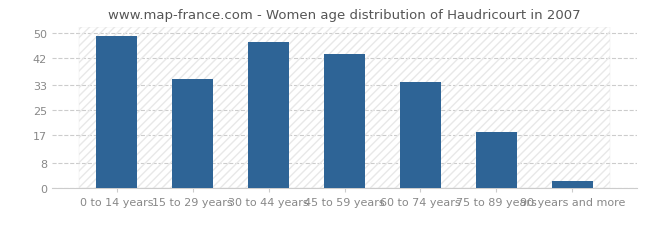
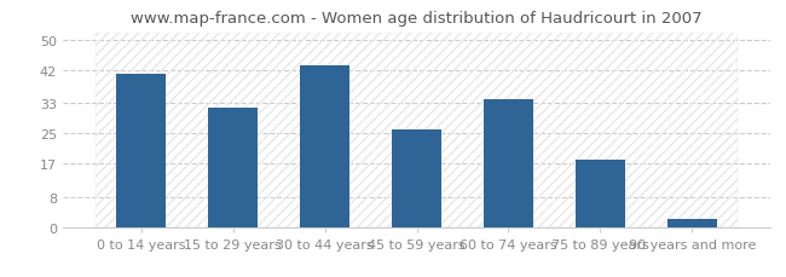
0 to 14 years: 49 -> 41
15 to 29 years: 35 -> 32
30 to 44 years: 47 -> 43
45 to 59 years: 43 -> 26
